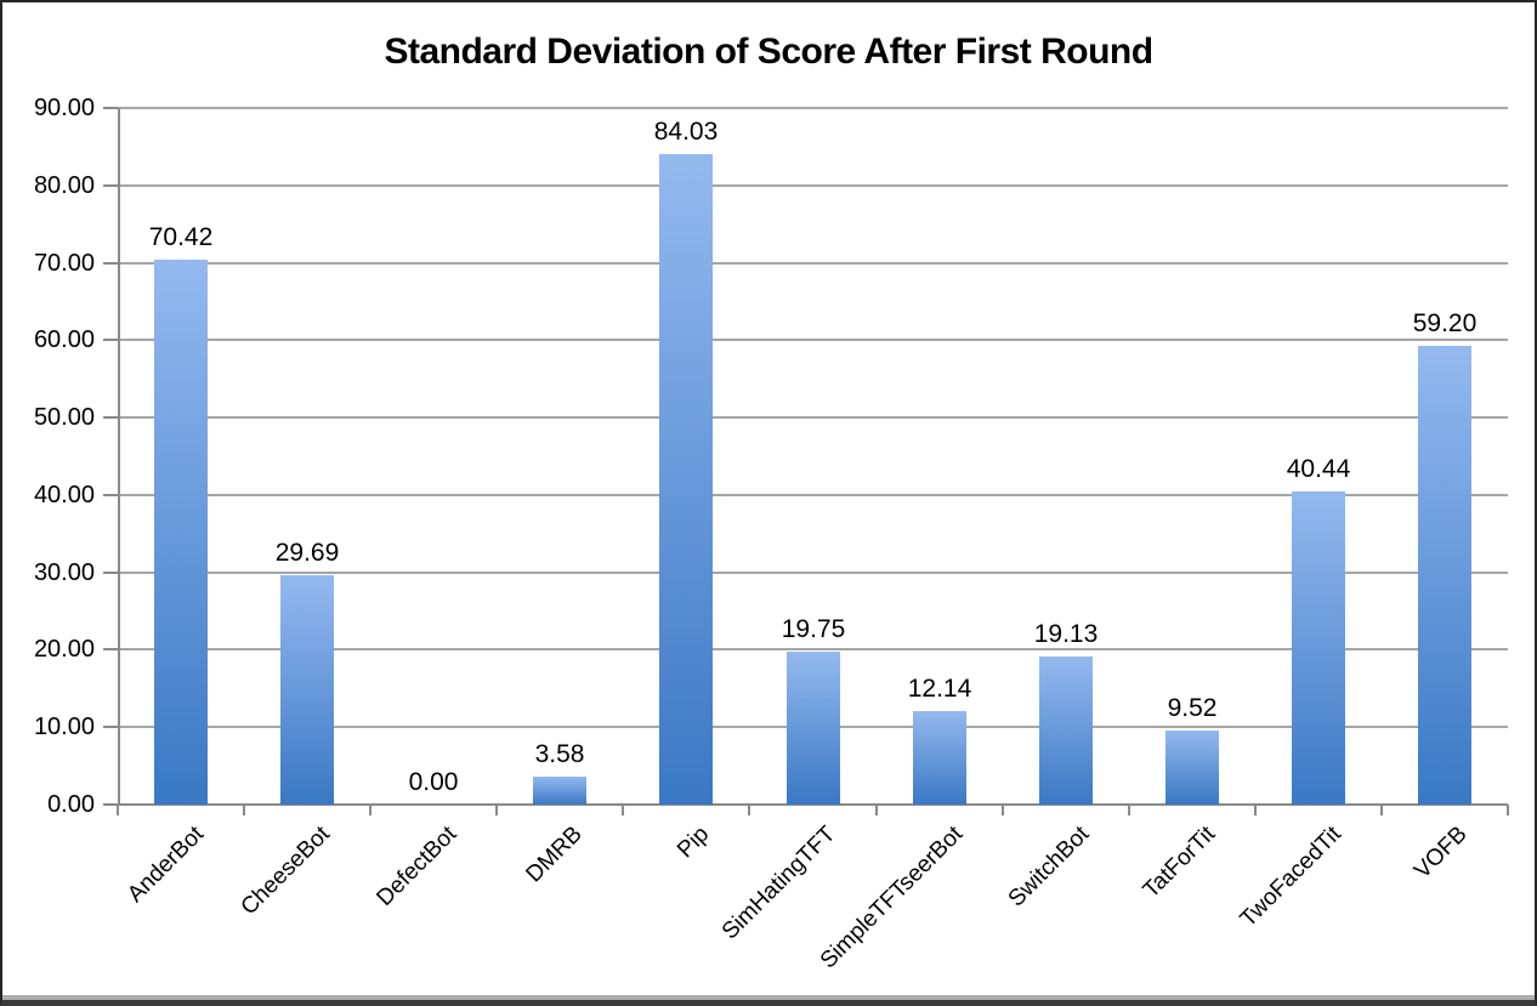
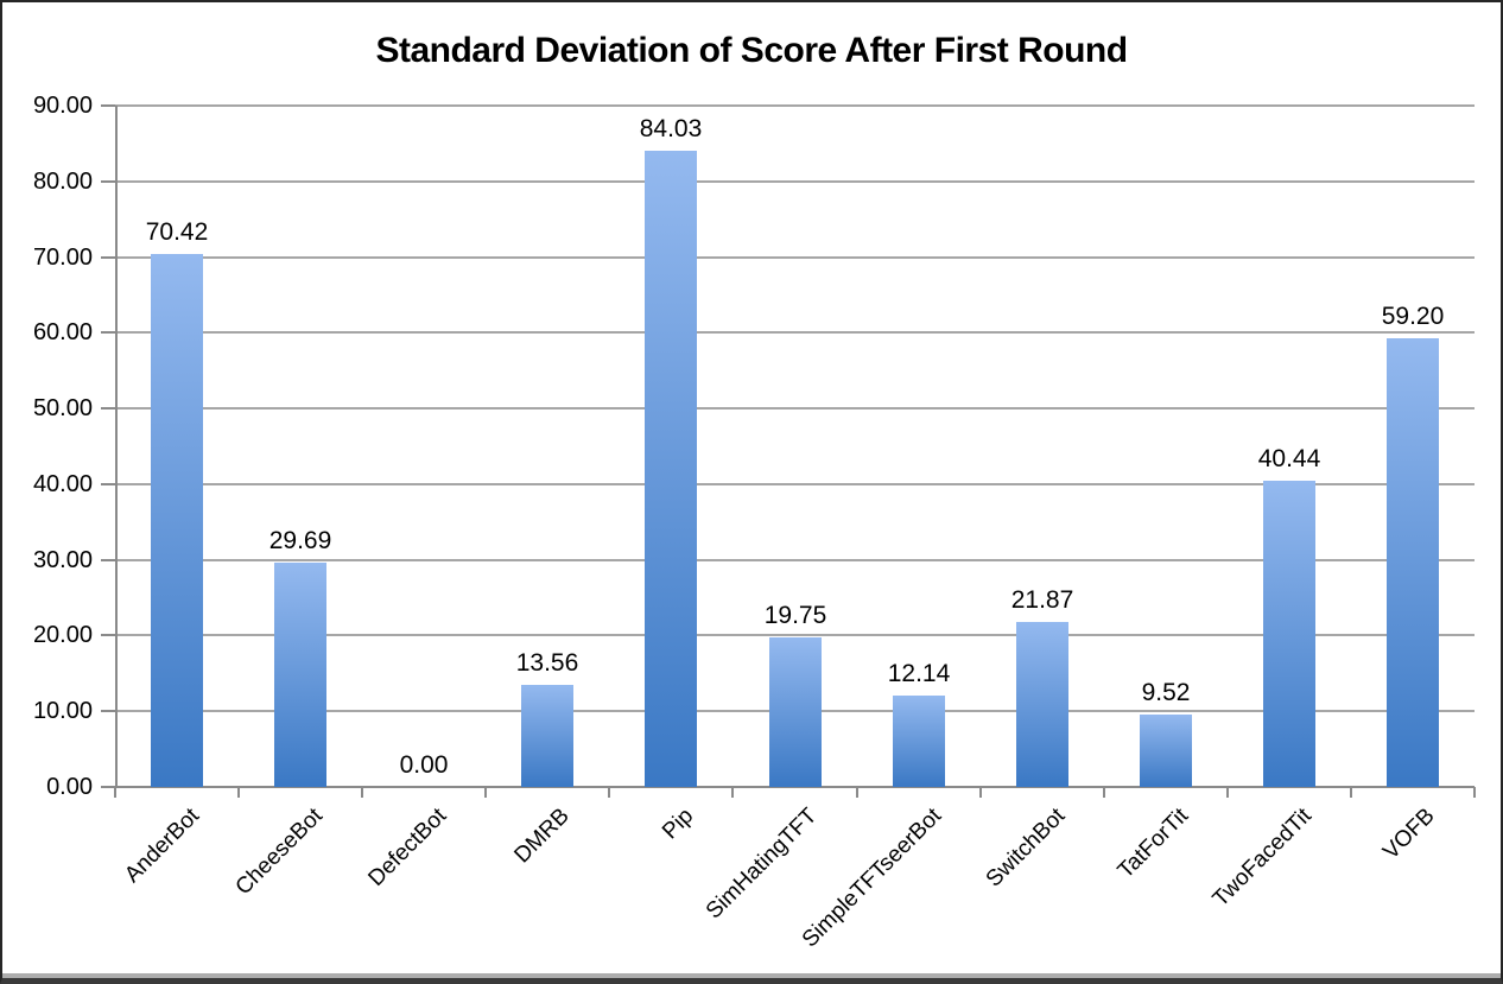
DMRB: 3.58 -> 13.56
SwitchBot: 19.13 -> 21.87
